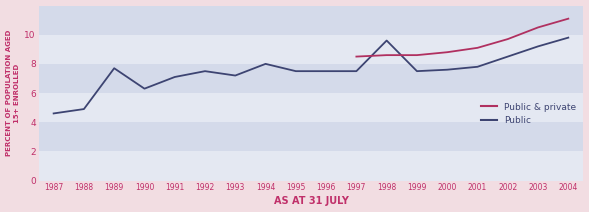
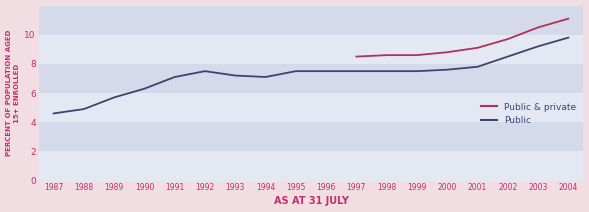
Public/1989: 7.7 -> 5.7
Public/1994: 8.0 -> 7.1
Public/1998: 9.6 -> 7.5
